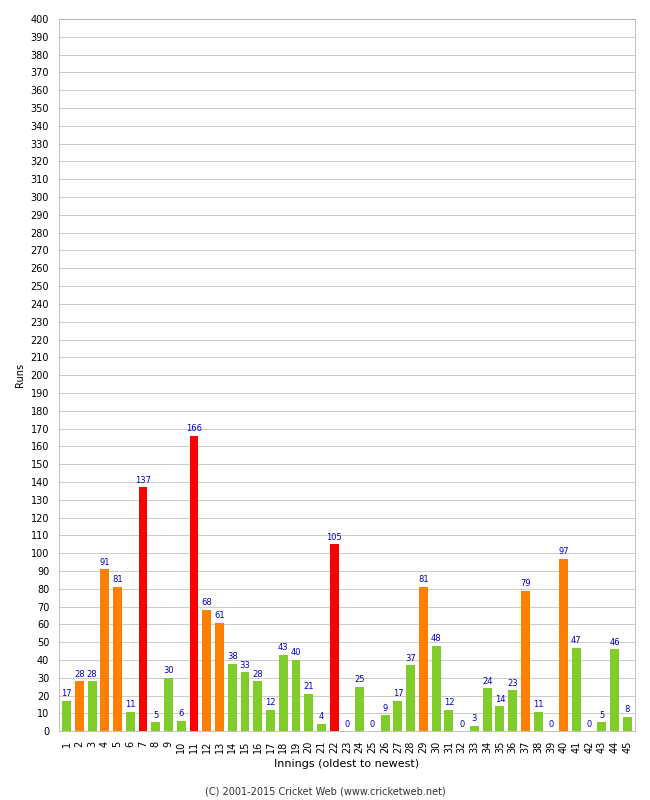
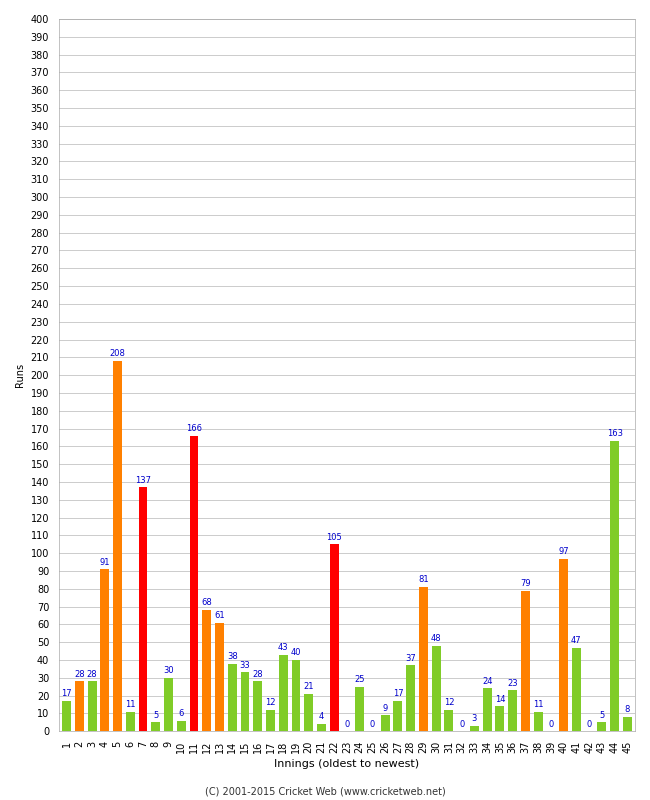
5: 81 -> 208
44: 46 -> 163
